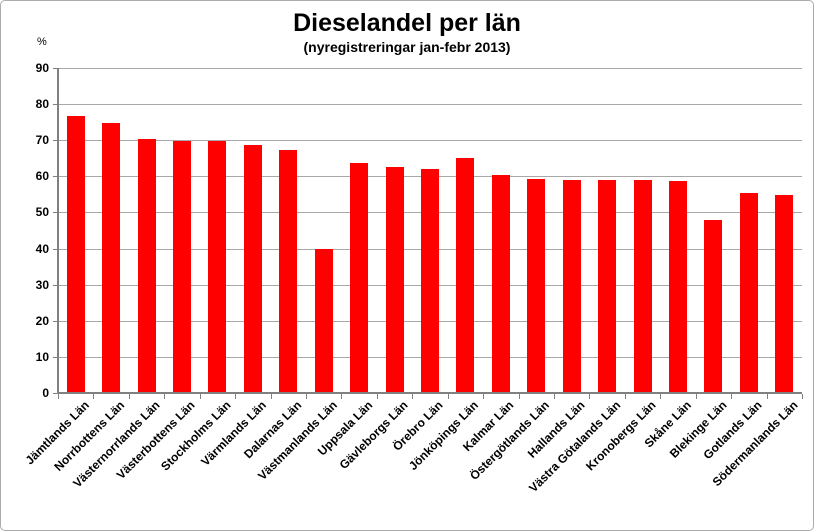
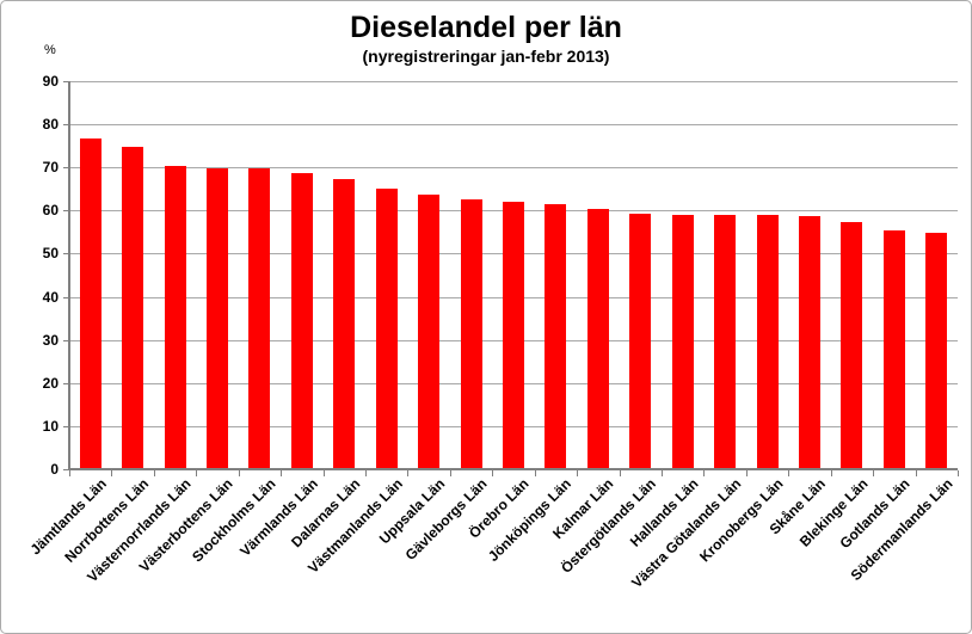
Västmanlands Län: 40 -> 65
Jönköpings Län: 65 -> 61
Blekinge Län: 48 -> 57
